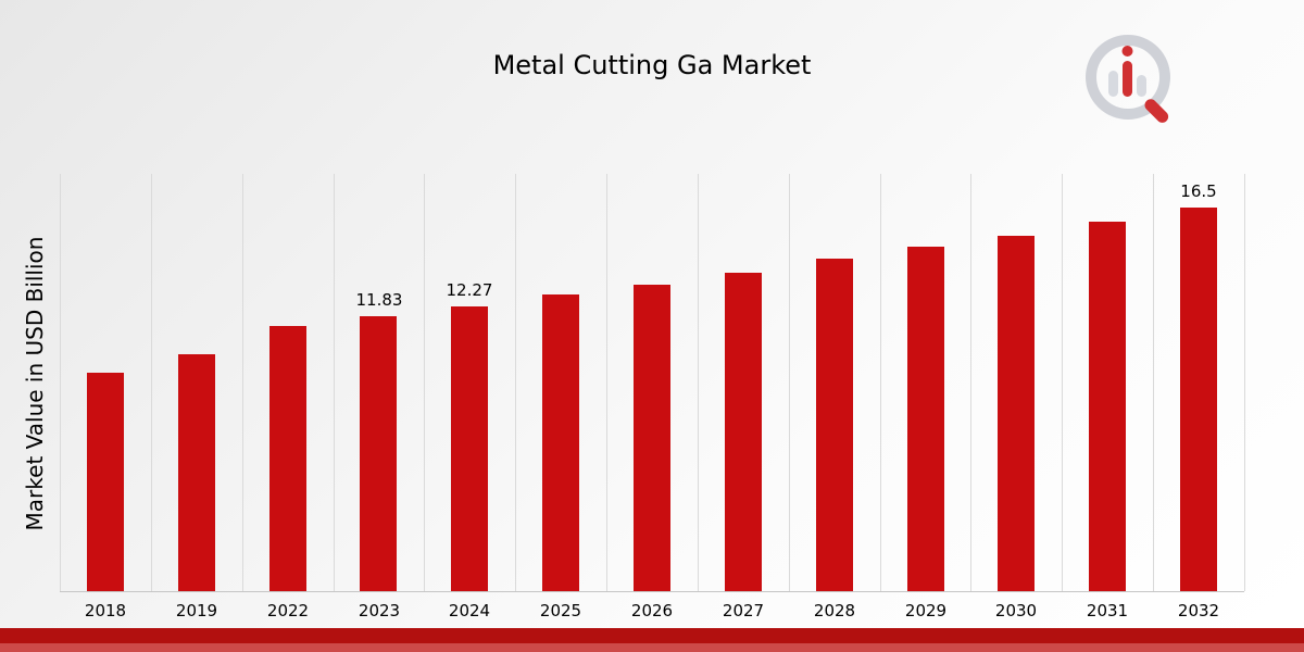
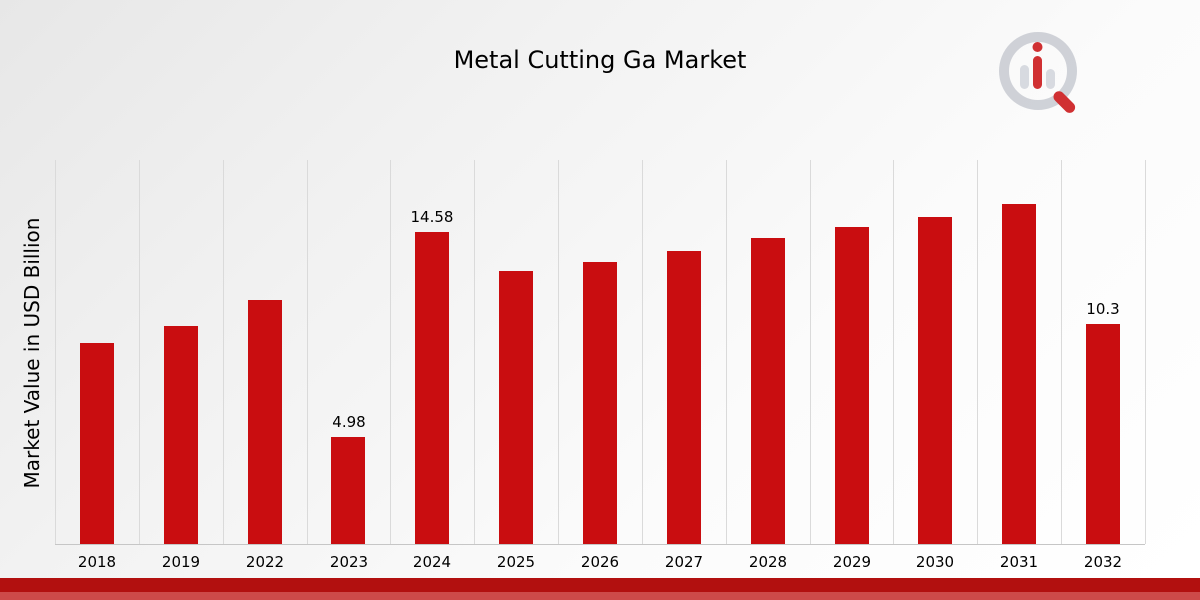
2023: 11.83 -> 4.98
2024: 12.27 -> 14.58
2032: 16.5 -> 10.3
